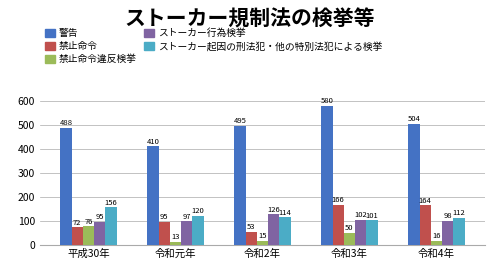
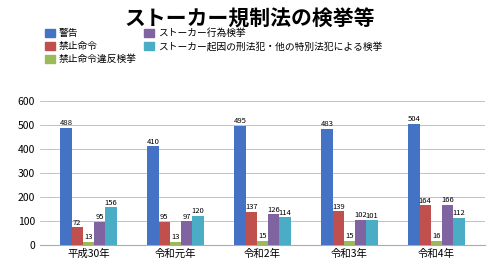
禁止命令違反検挙/平成30年: 76 -> 13
禁止命令/令和2年: 53 -> 137
警告/令和3年: 580 -> 483
禁止命令/令和3年: 166 -> 139
禁止命令違反検挙/令和3年: 50 -> 15
ストーカー行為検挙/令和4年: 98 -> 166
